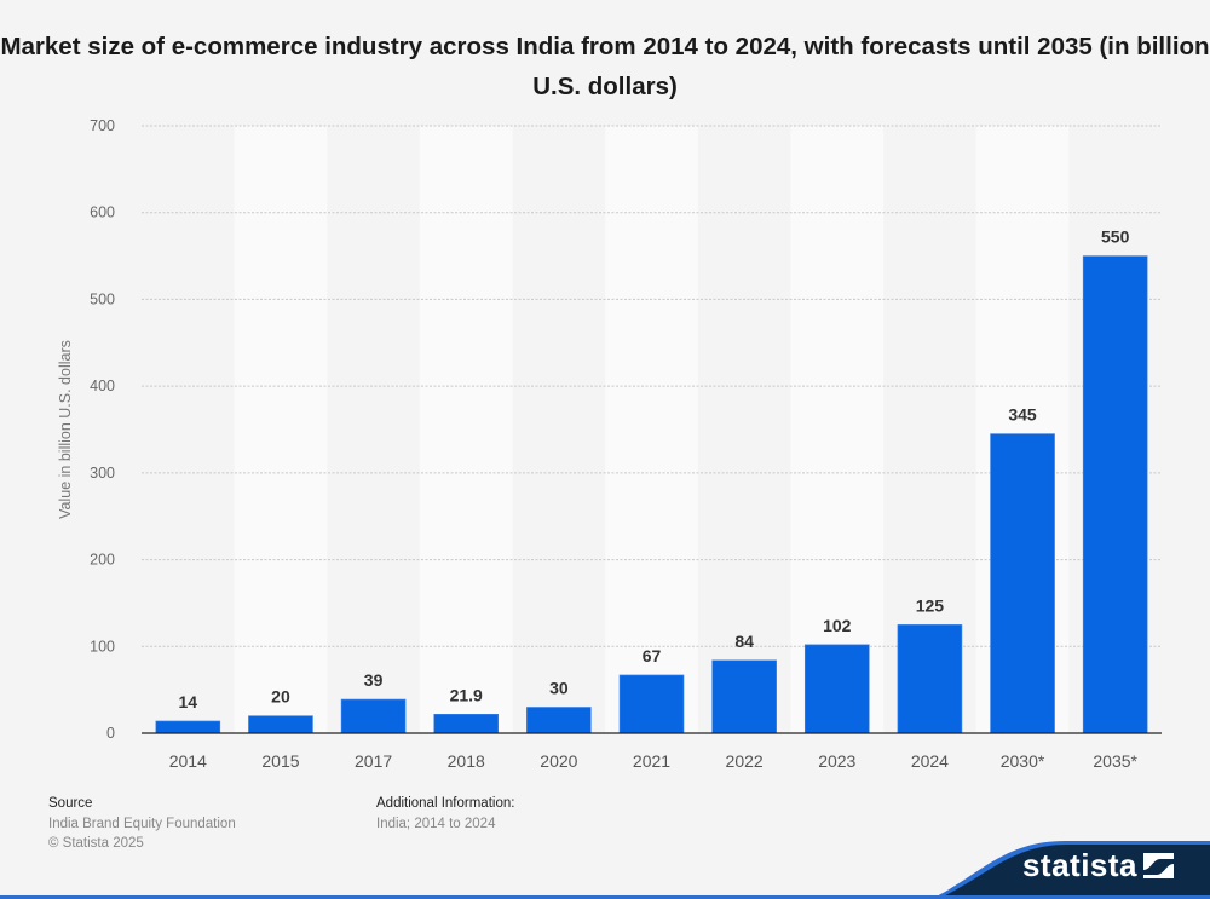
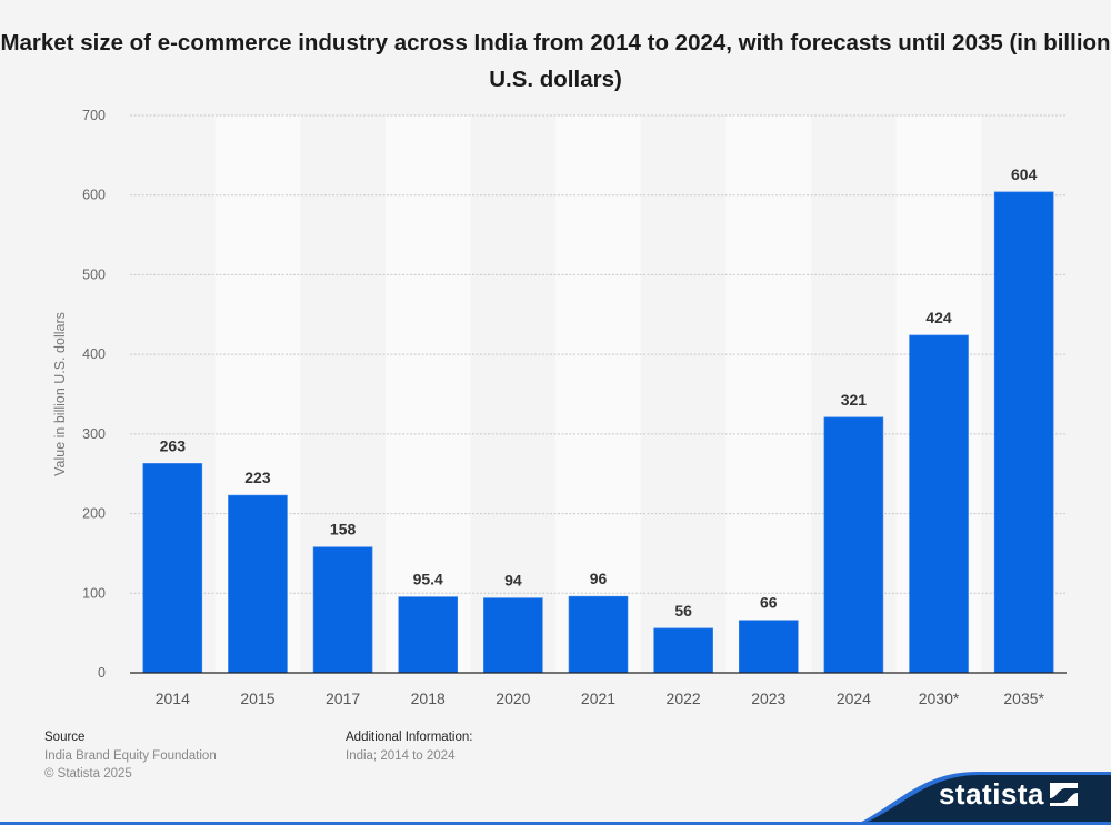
2014: 14 -> 263
2015: 20 -> 223
2017: 39 -> 158
2018: 21.9 -> 95.4
2020: 30 -> 94
2021: 67 -> 96
2022: 84 -> 56
2023: 102 -> 66
2024: 125 -> 321
2030*: 345 -> 424
2035*: 550 -> 604
